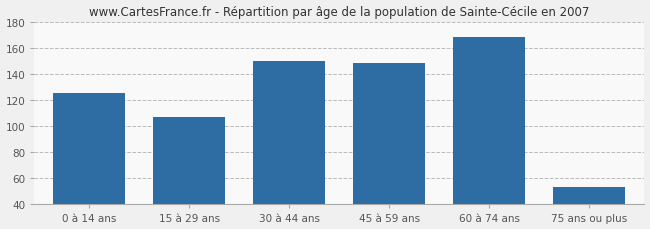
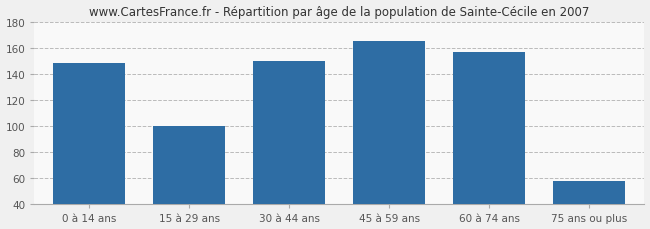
0 à 14 ans: 125 -> 148
15 à 29 ans: 107 -> 100
45 à 59 ans: 148 -> 165
60 à 74 ans: 168 -> 157
75 ans ou plus: 53 -> 58
